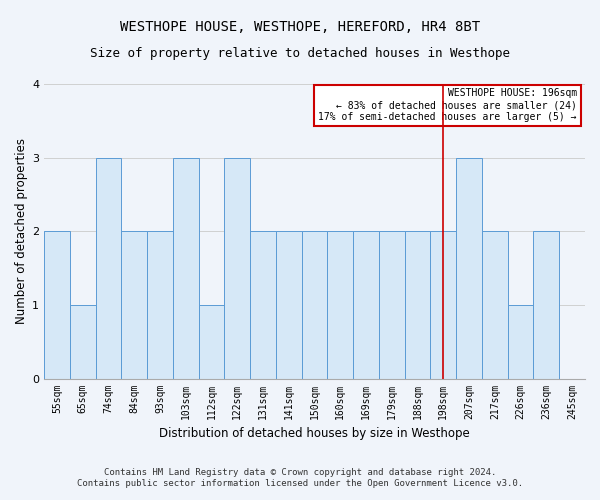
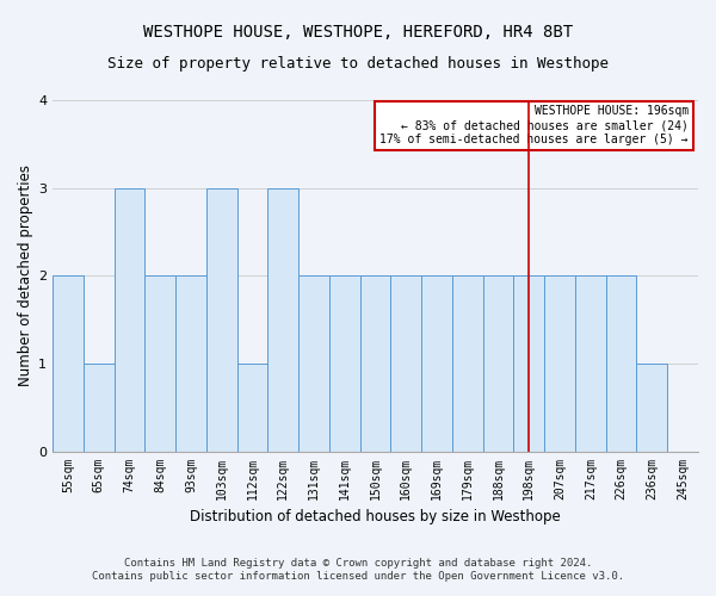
207sqm: 3 -> 2
226sqm: 1 -> 2
236sqm: 2 -> 1
